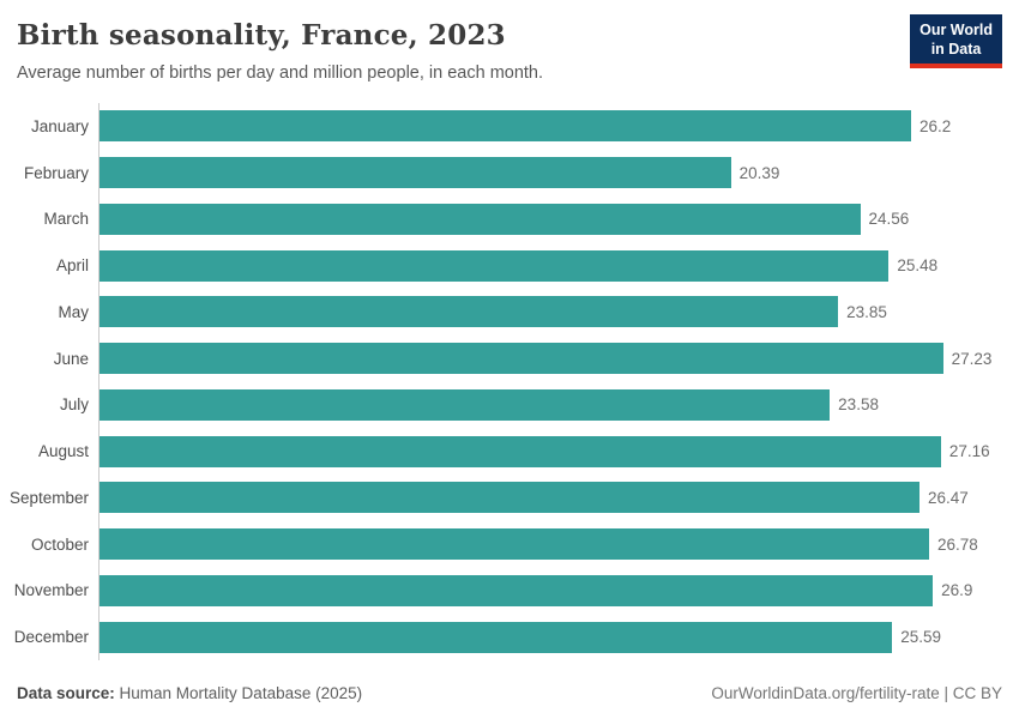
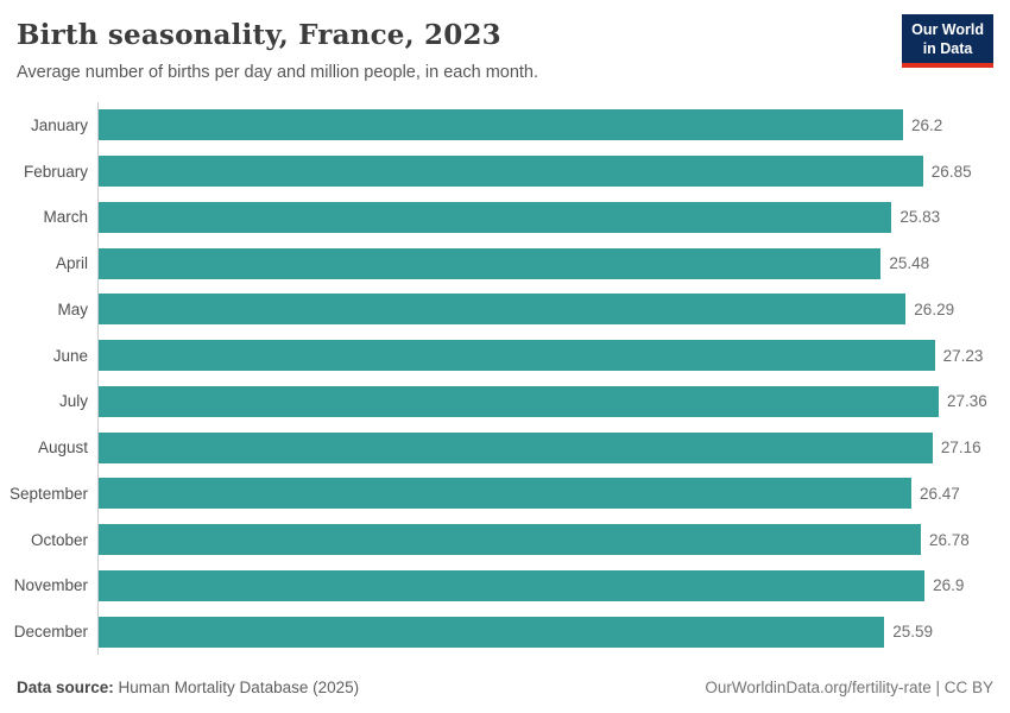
February: 20.39 -> 26.85
March: 24.56 -> 25.83
May: 23.85 -> 26.29
July: 23.58 -> 27.36
